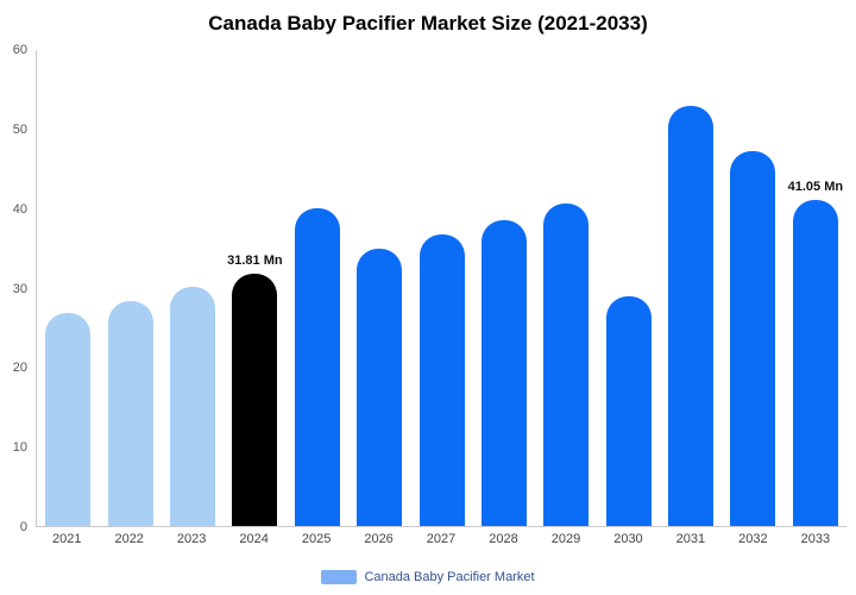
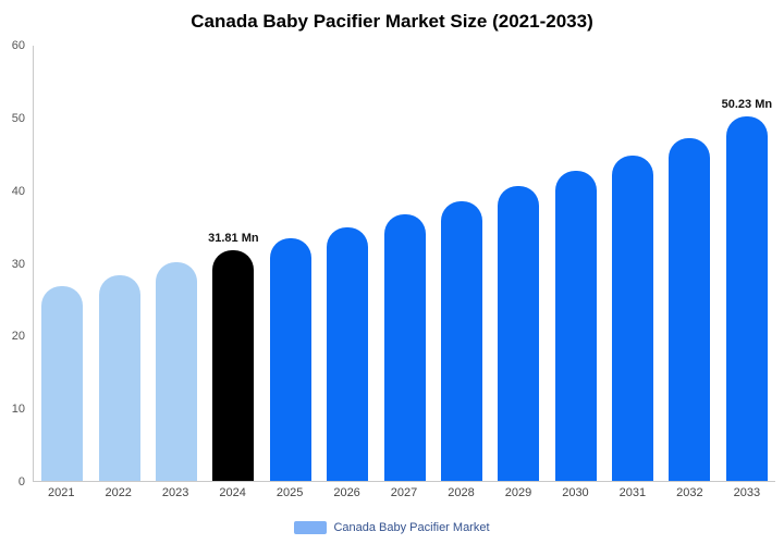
2025: 40 -> 34
2030: 29 -> 43
2031: 53 -> 45
2033: 41.05 -> 50.23
